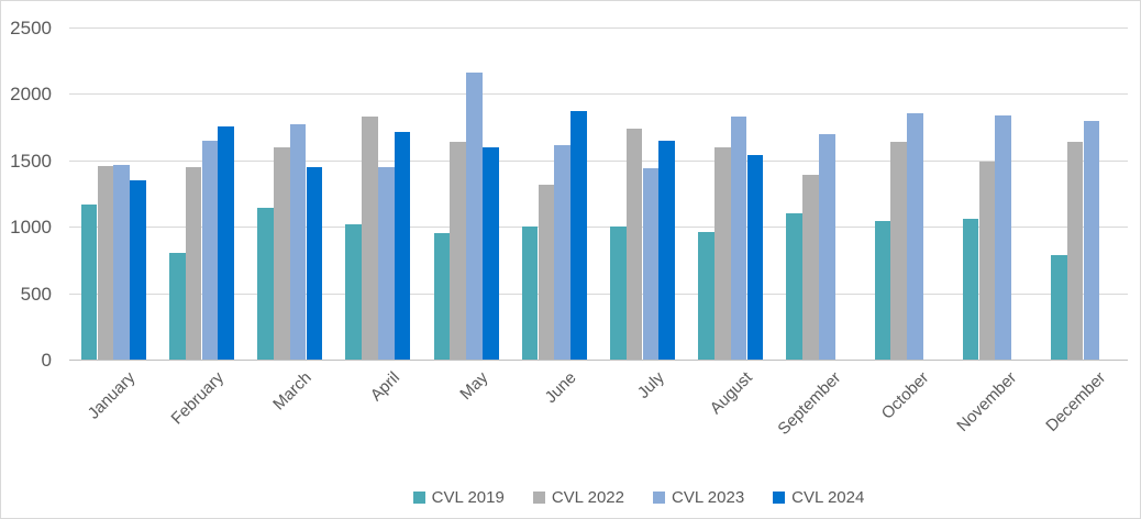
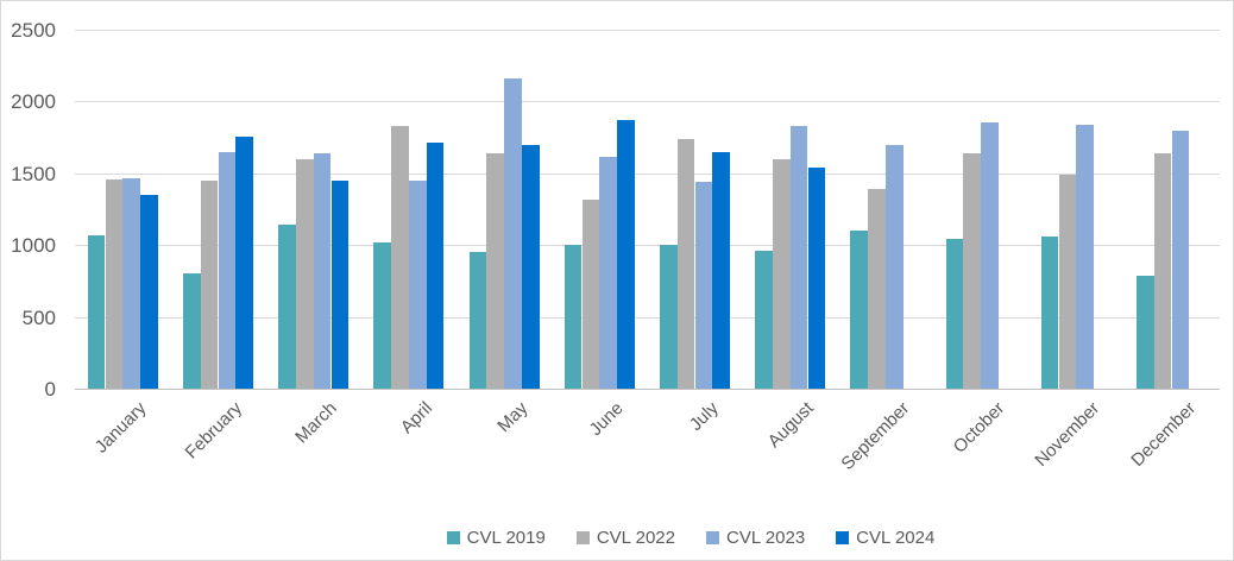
CVL 2019/January: 1170 -> 1070
CVL 2023/March: 1770 -> 1640
CVL 2024/May: 1600 -> 1700
